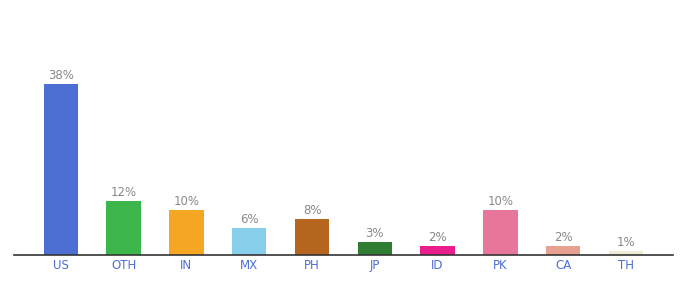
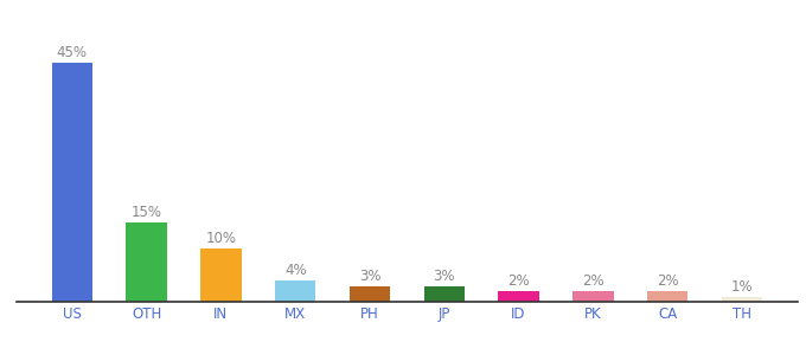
US: 38% -> 45%
OTH: 12% -> 15%
MX: 6% -> 4%
PH: 8% -> 3%
PK: 10% -> 2%
